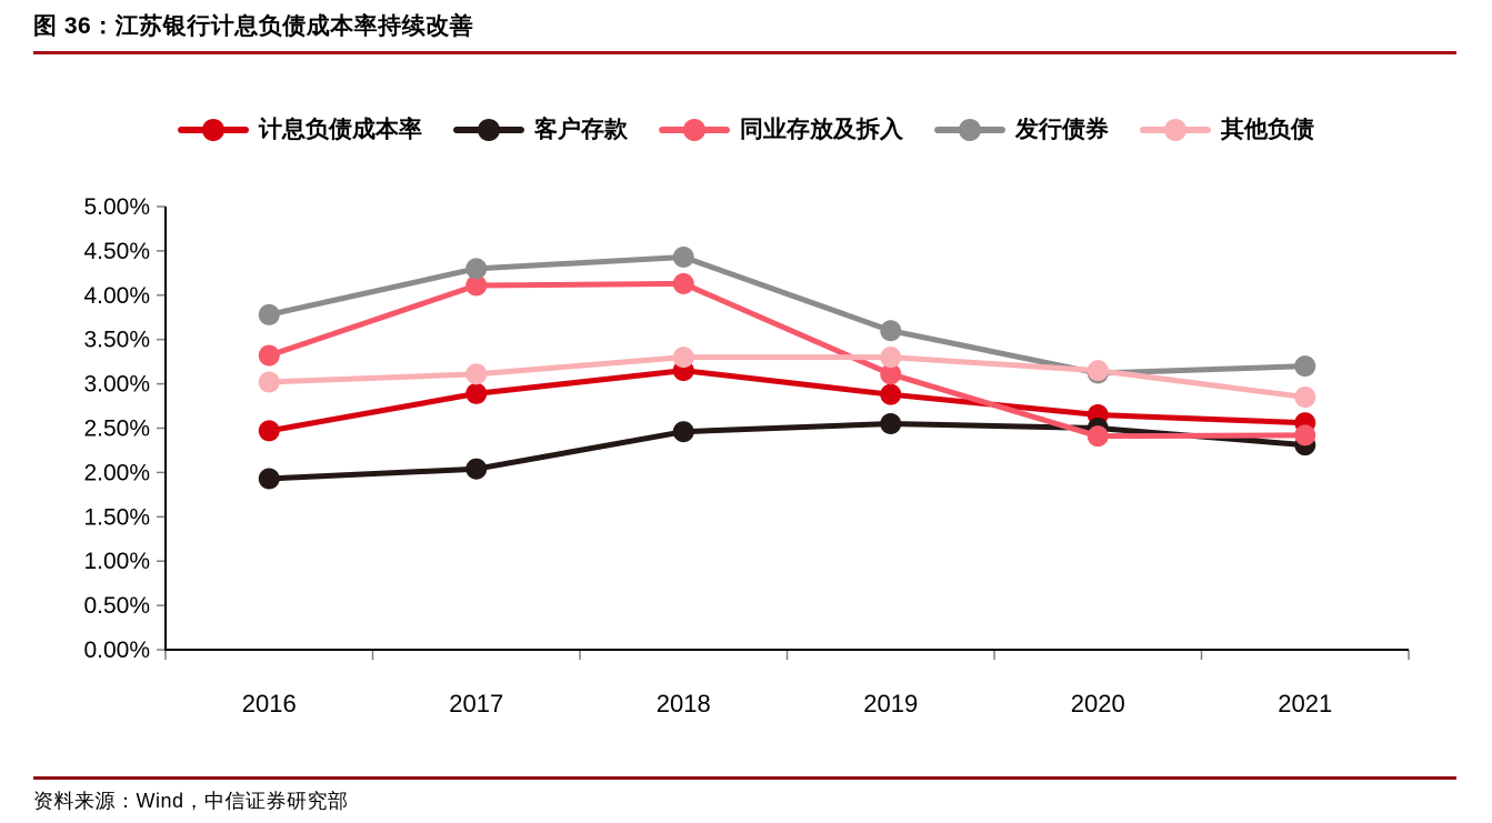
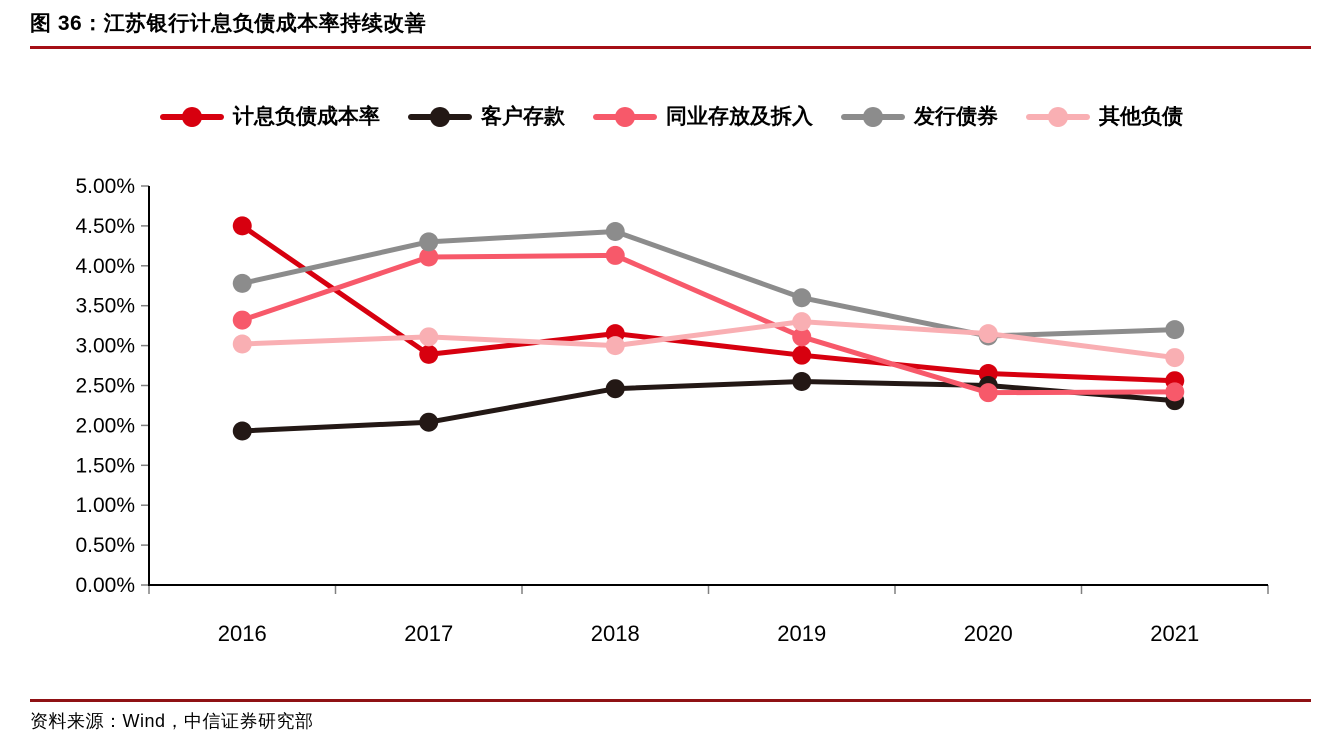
计息负债成本率/2016: 2.5% -> 4.5%
其他负债/2018: 3.3% -> 3.0%
